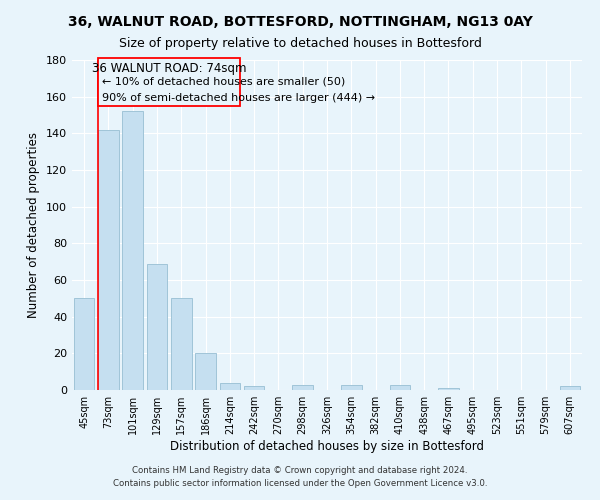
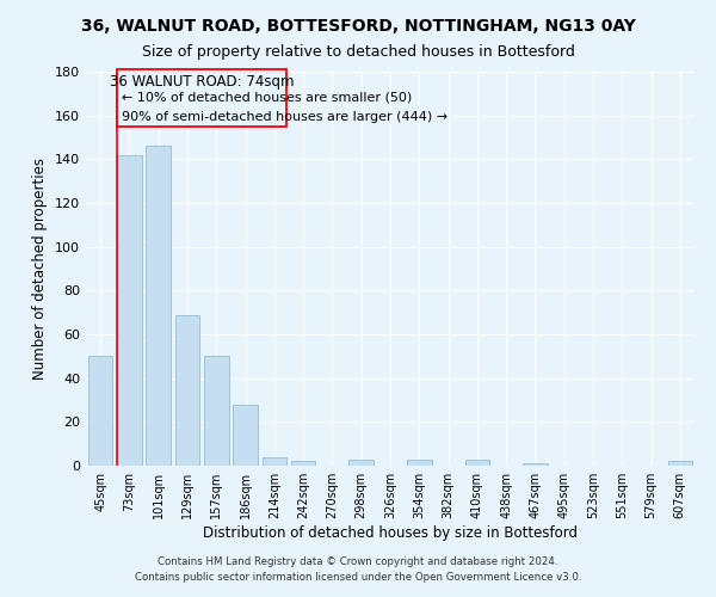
101sqm: 152 -> 146
186sqm: 20 -> 28
